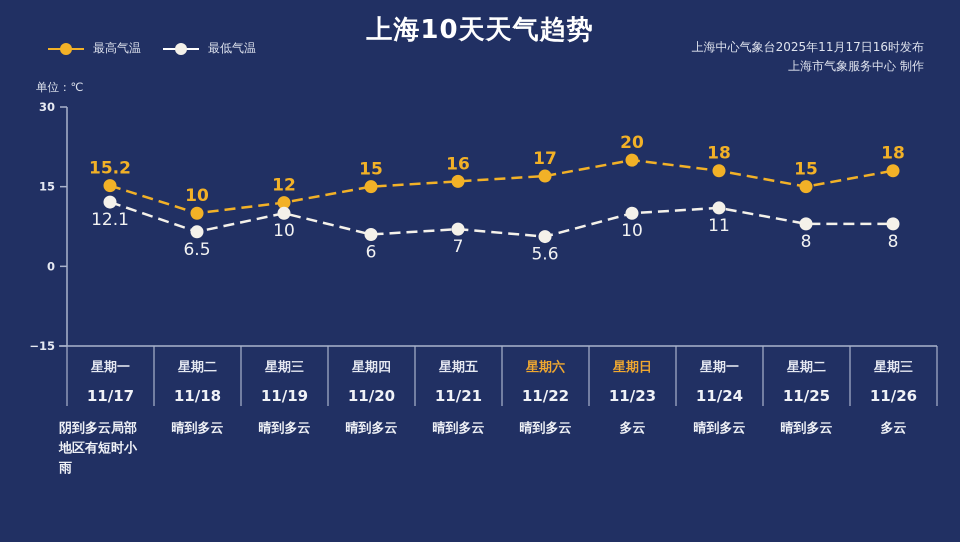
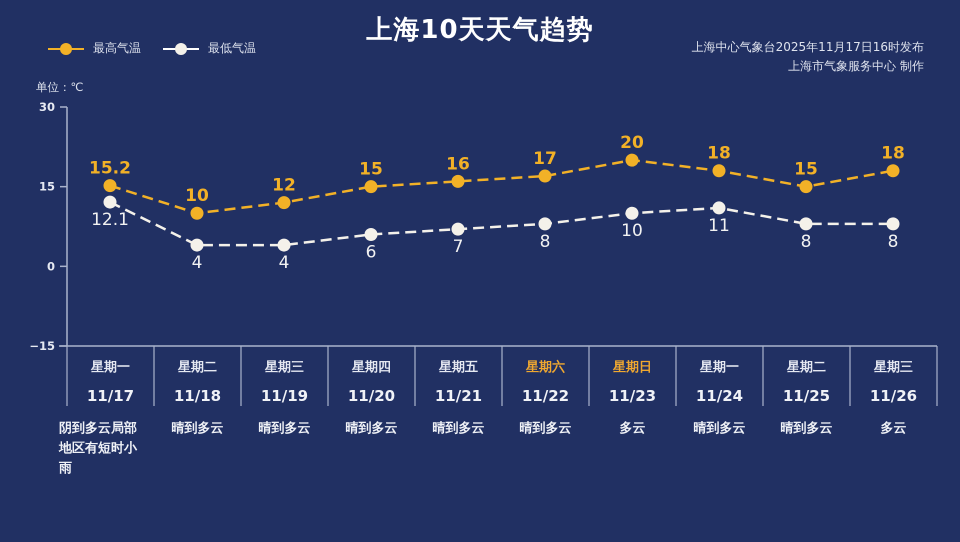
最低气温/11/18: 6.5 -> 4
最低气温/11/19: 10 -> 4
最低气温/11/22: 5.6 -> 8
